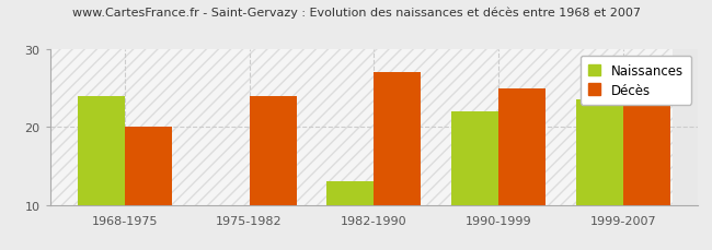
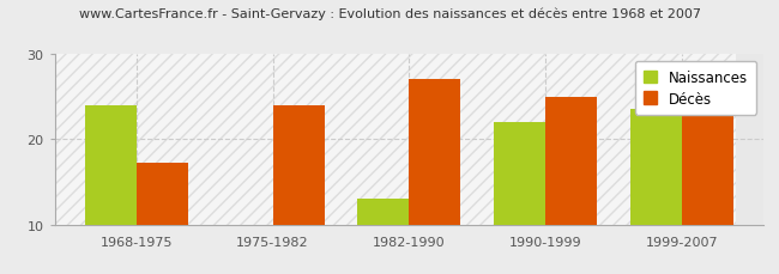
Décès/1968-1975: 20.0 -> 17.2
